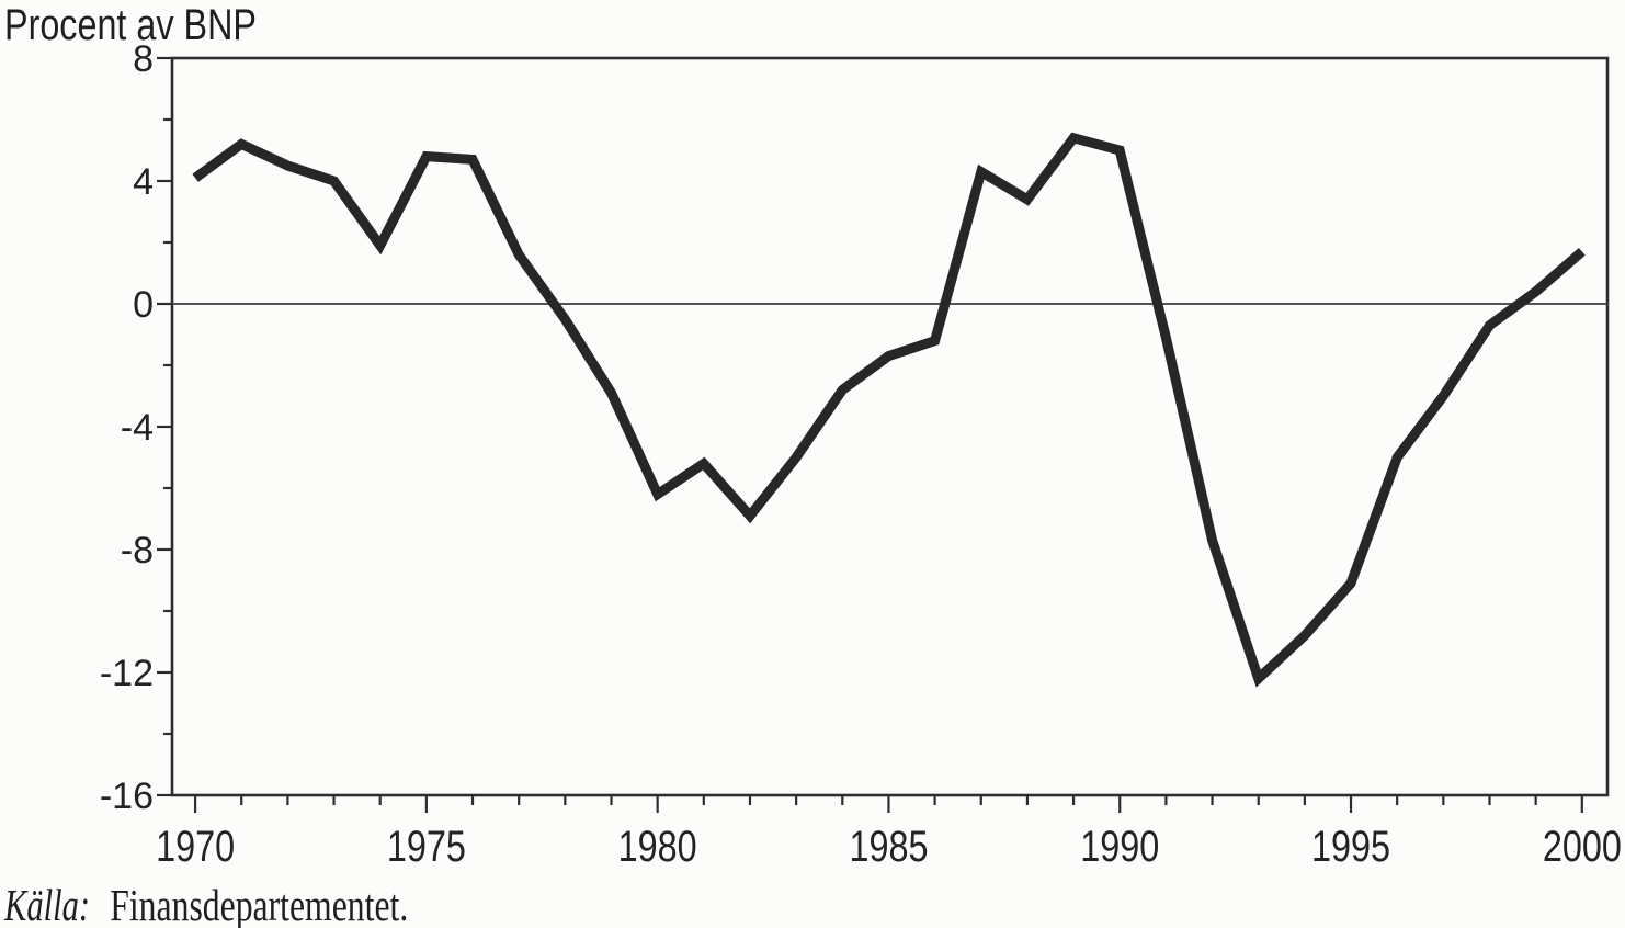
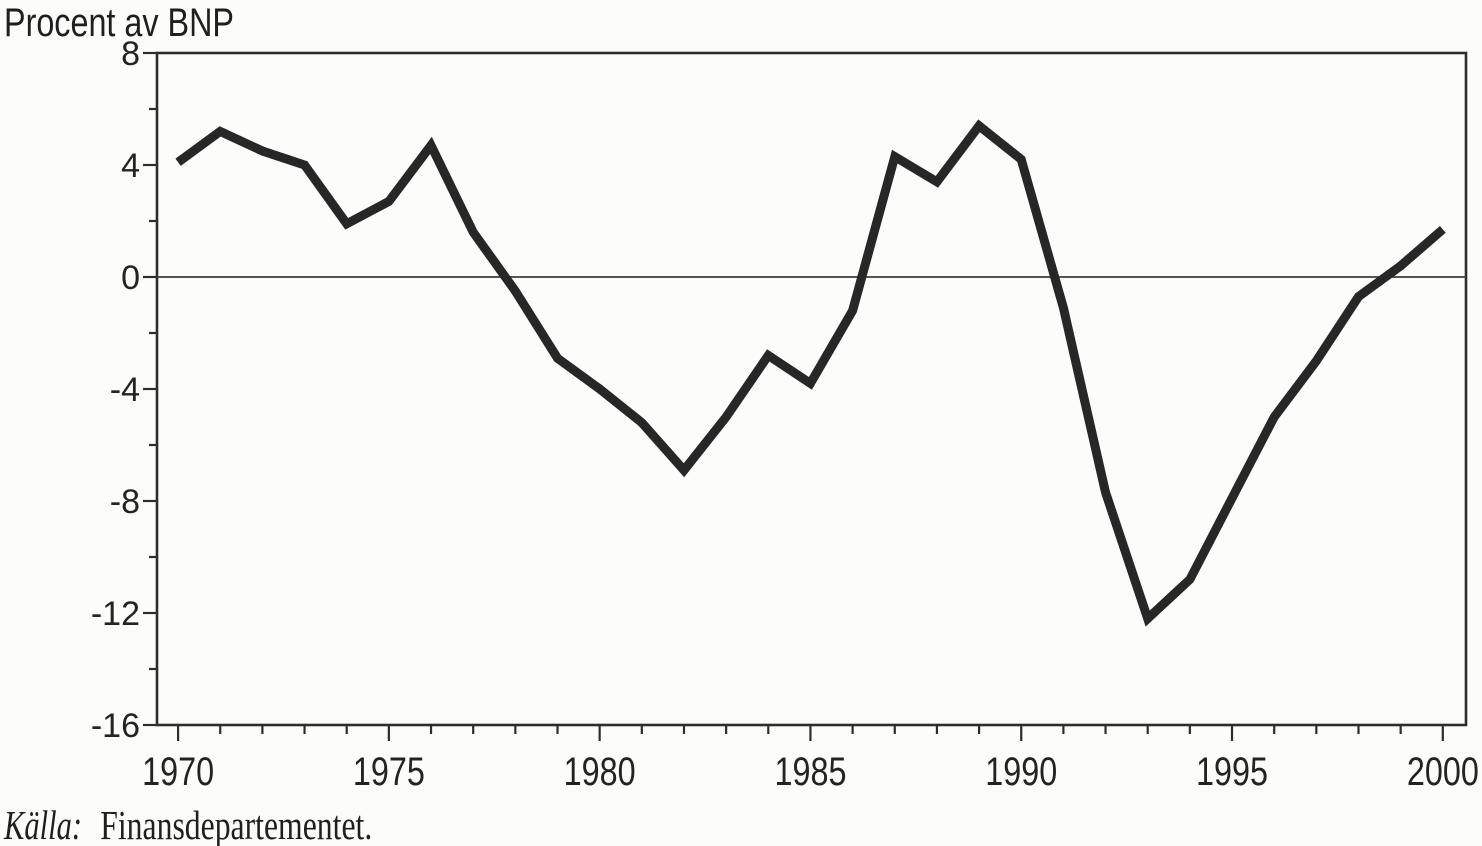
1975: 4.8 -> 2.7
1980: -6.2 -> -4.0
1985: -1.7 -> -3.8
1990: 5.0 -> 4.2
1995: -9.1 -> -7.9
